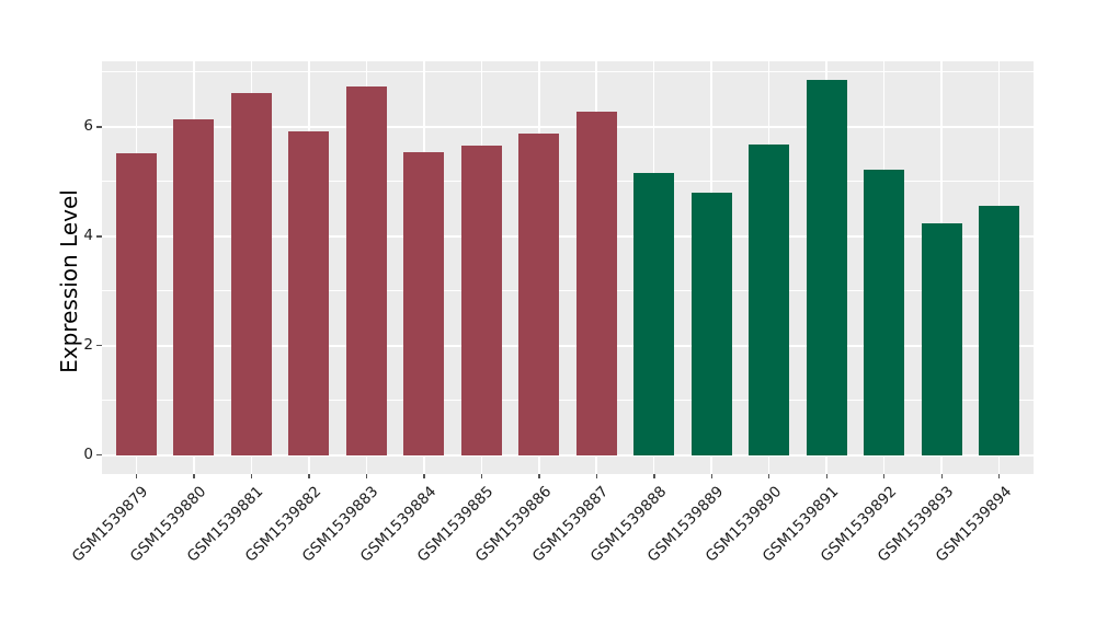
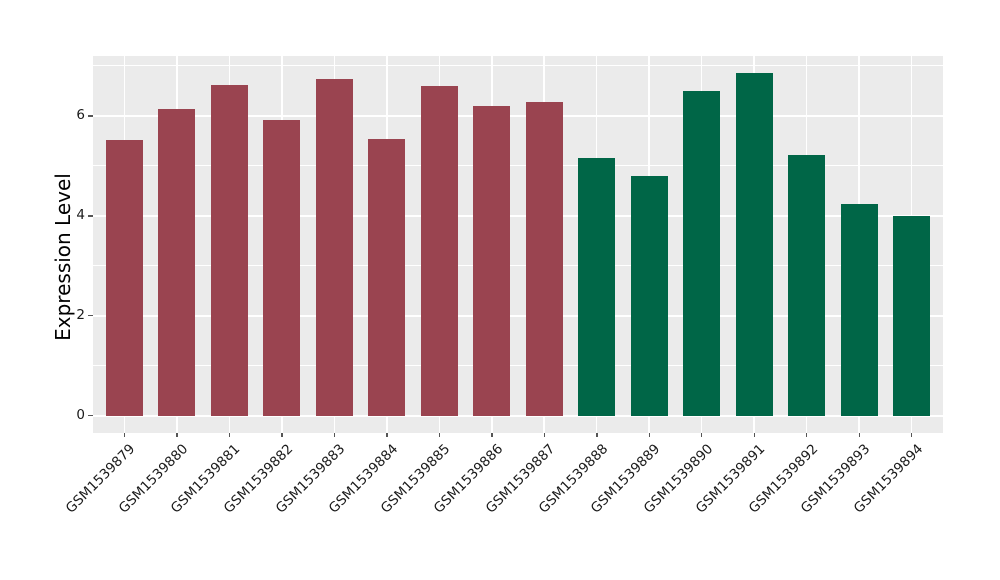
GSM1539885: 5.7 -> 6.6
GSM1539886: 5.9 -> 6.2
GSM1539890: 5.7 -> 6.5
GSM1539894: 4.5 -> 4.0
